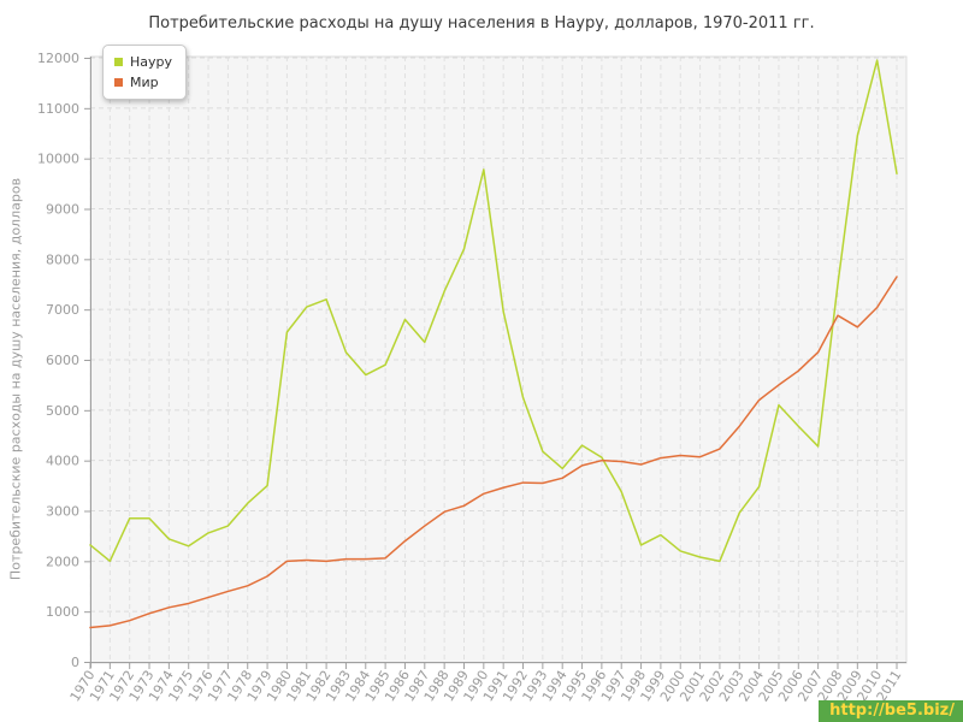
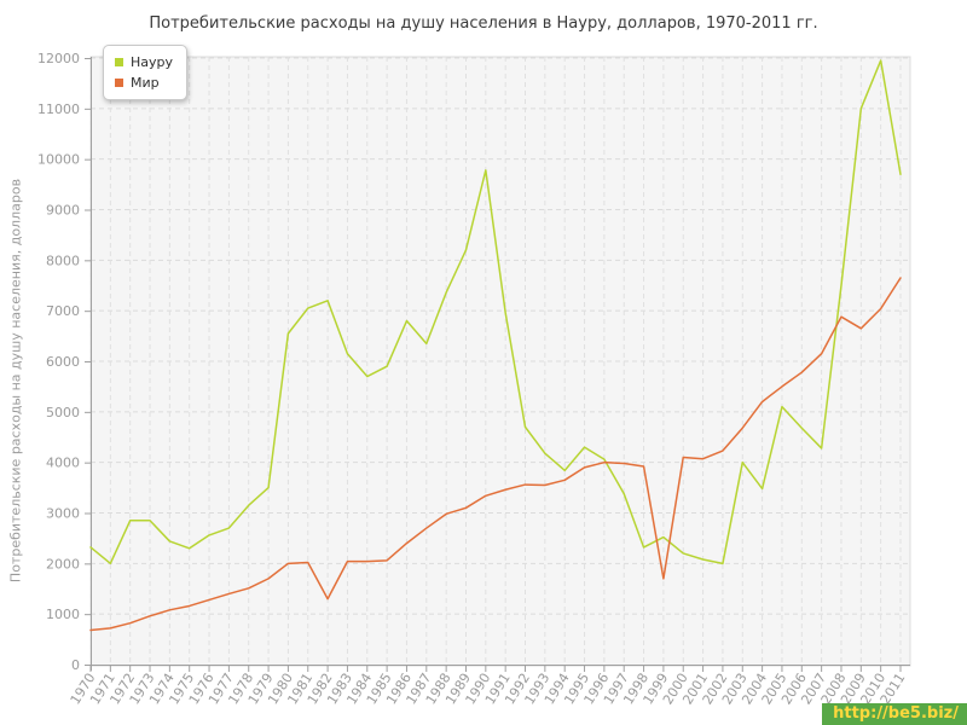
Мир/1982: 2000 -> 1300
Науру/1992: 5200 -> 4700
Мир/1999: 4000 -> 1700
Науру/2003: 3000 -> 4000
Науру/2009: 10400 -> 11000
